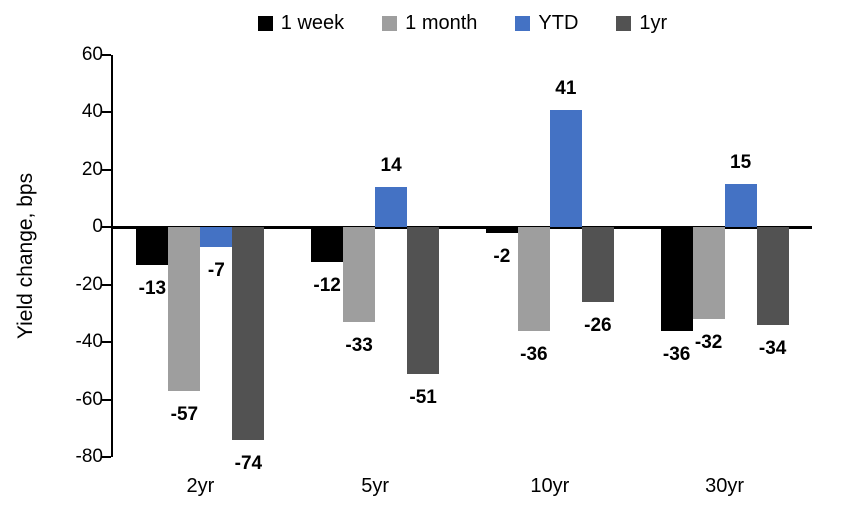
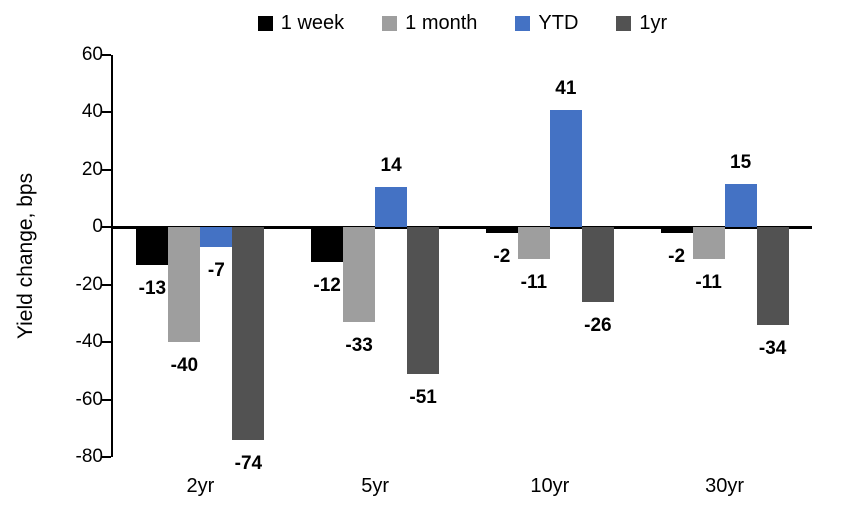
1 month/2yr: -57 -> -40
1 month/10yr: -36 -> -11
1 week/30yr: -36 -> -2
1 month/30yr: -32 -> -11
